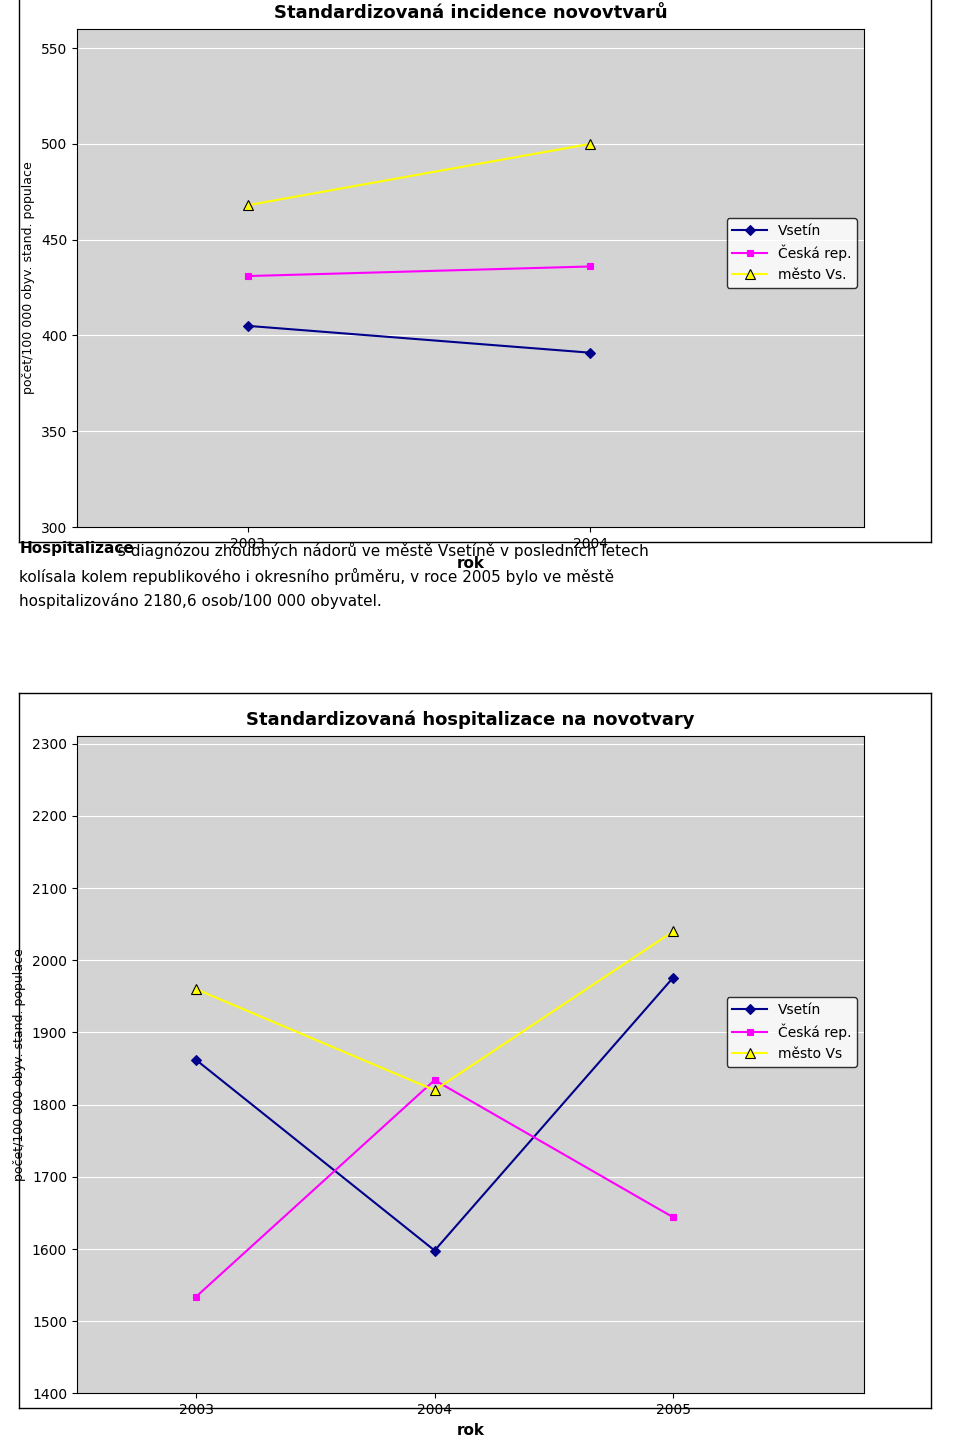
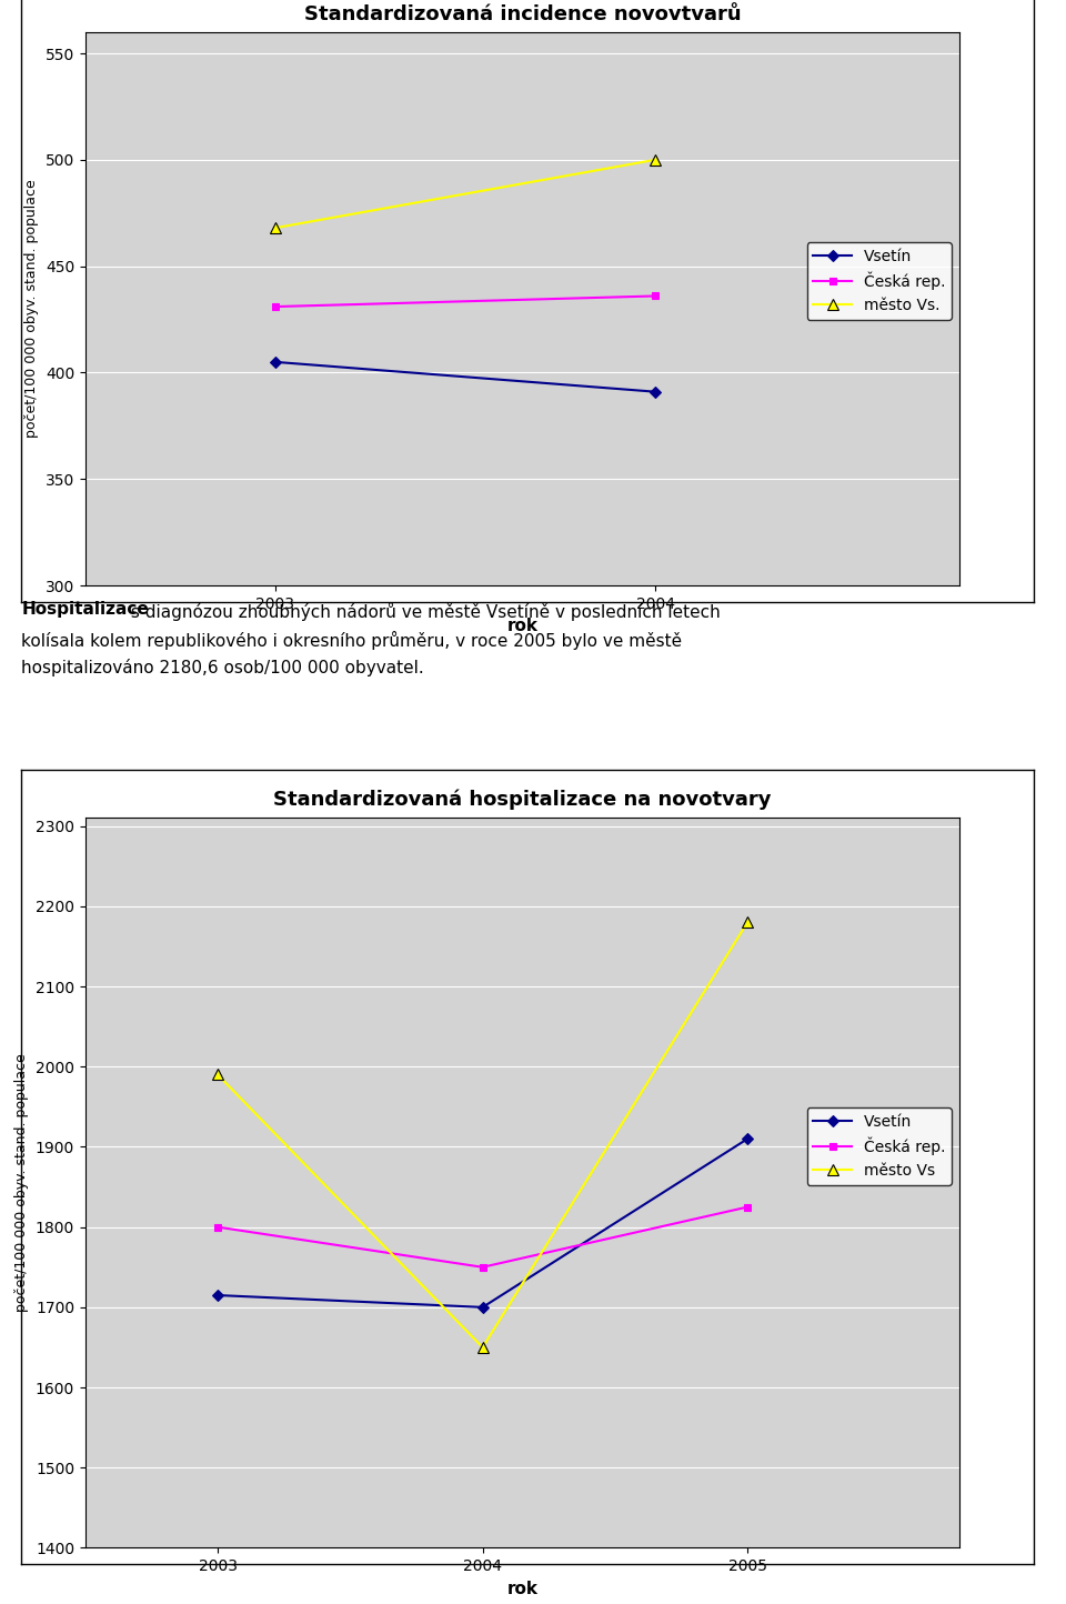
Vsetín/2003: 1862 -> 1715
Česká rep./2003: 1534 -> 1800
město Vs/2003: 1960 -> 1990
Vsetín/2004: 1598 -> 1700
Česká rep./2004: 1834 -> 1750
město Vs/2004: 1820 -> 1650
Vsetín/2005: 1976 -> 1910
Česká rep./2005: 1644 -> 1825
město Vs/2005: 2040 -> 2180
